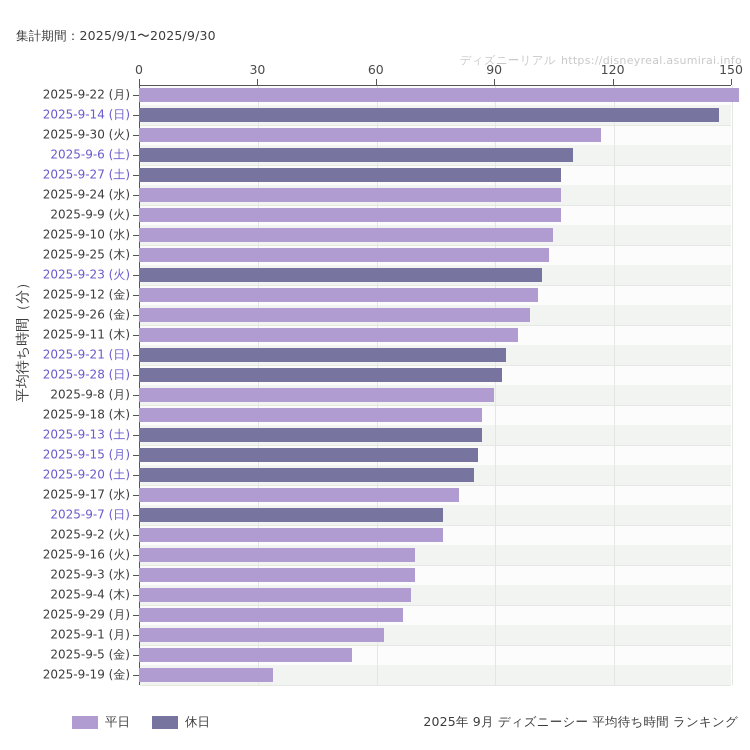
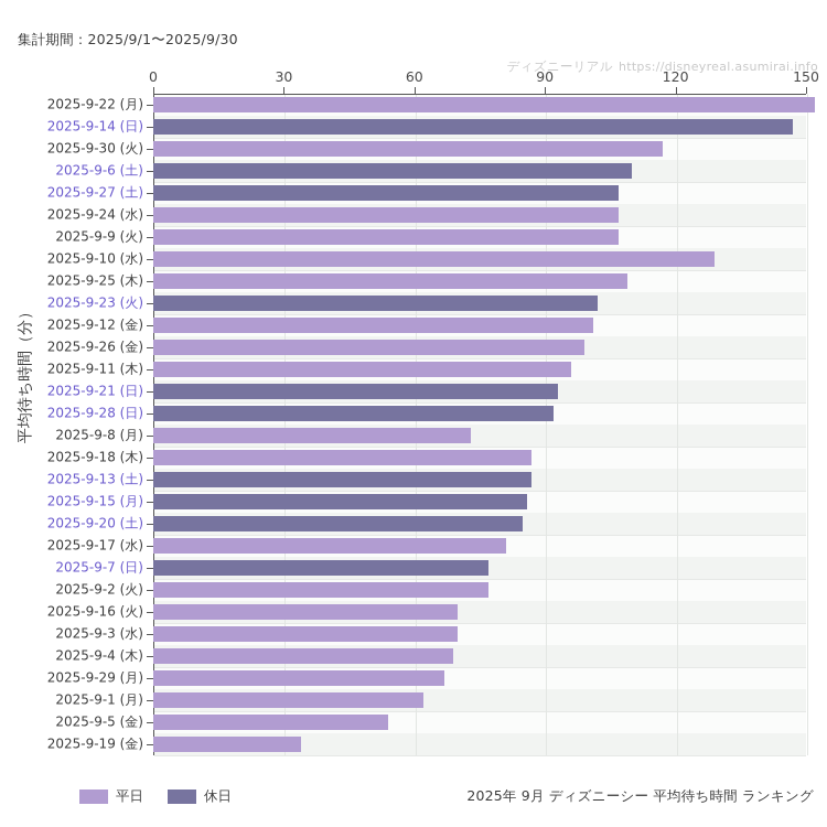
2025-9-10 (水): 105 -> 129
2025-9-25 (木): 104 -> 109
2025-9-8 (月): 90 -> 73
